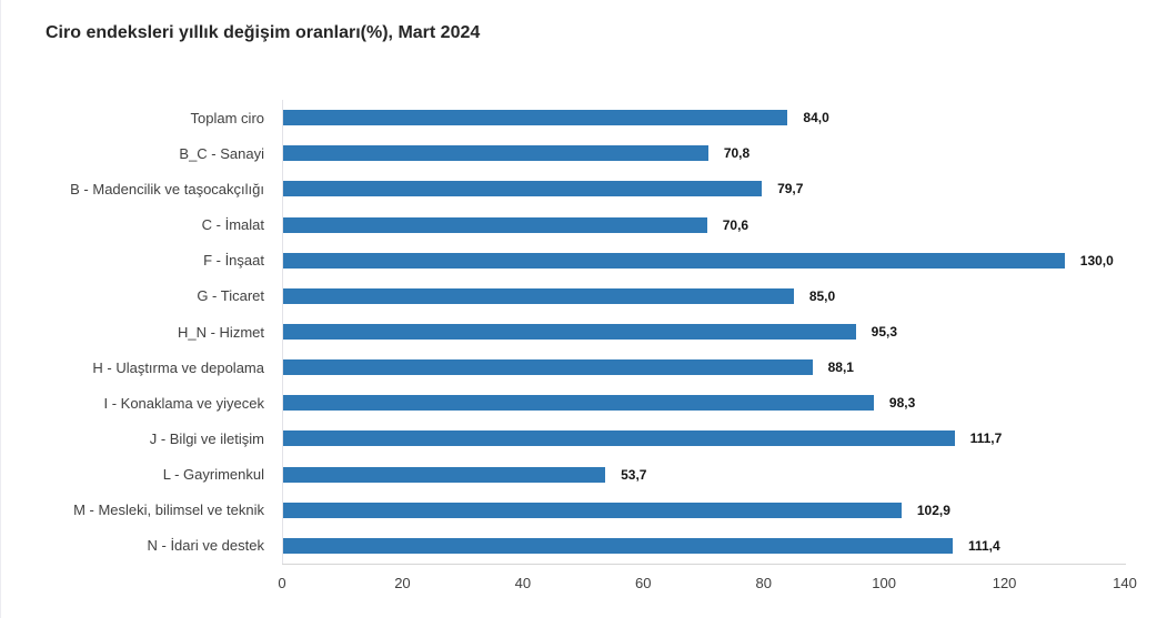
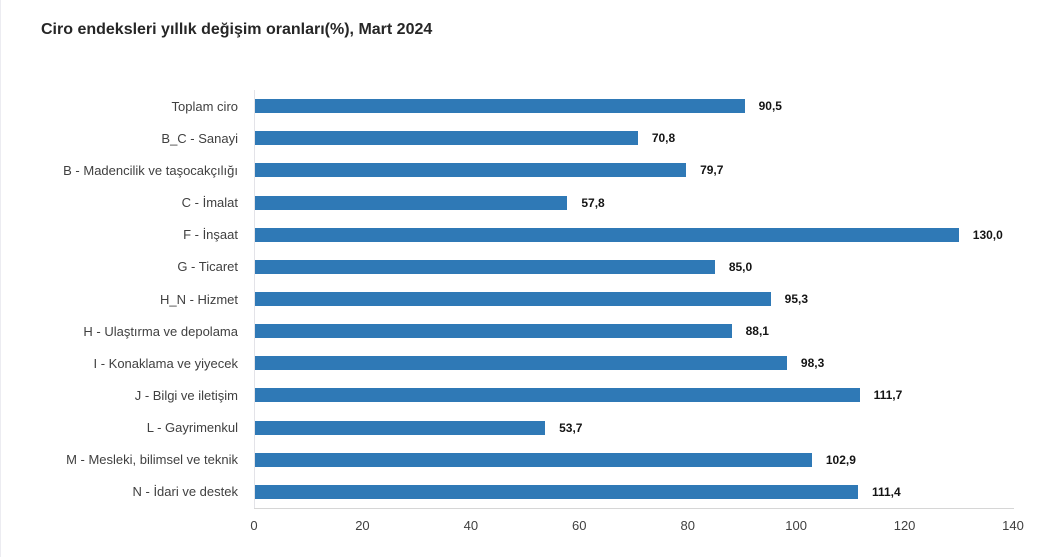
Toplam ciro: 84,0 -> 90,5
C - İmalat: 70,6 -> 57,8
